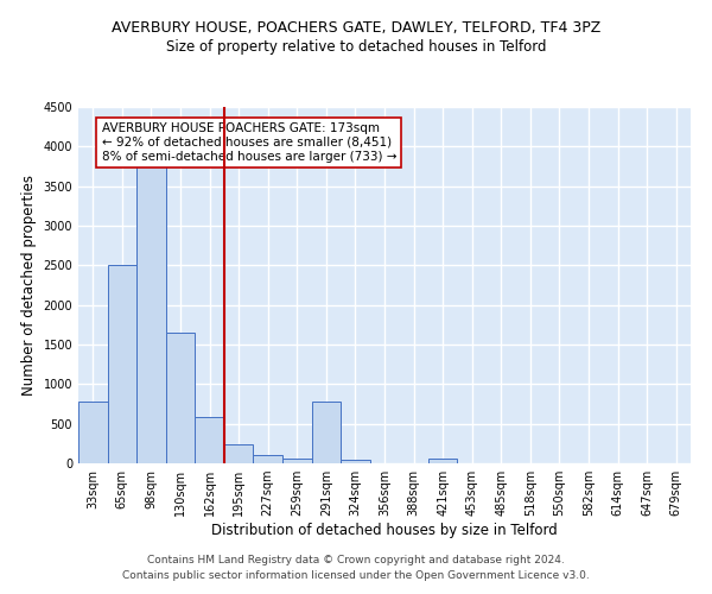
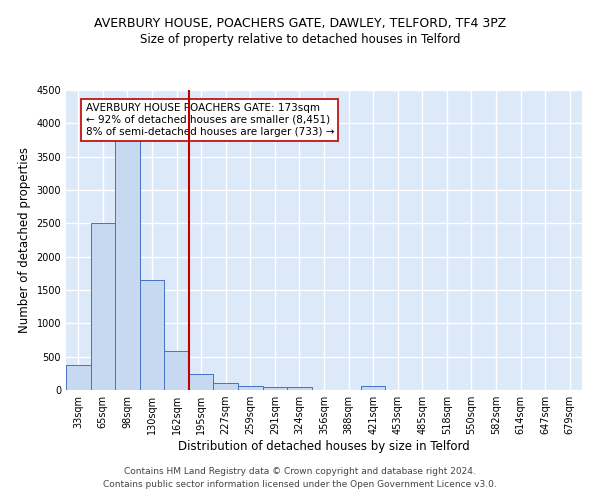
33sqm: 780 -> 380
291sqm: 780 -> 40
